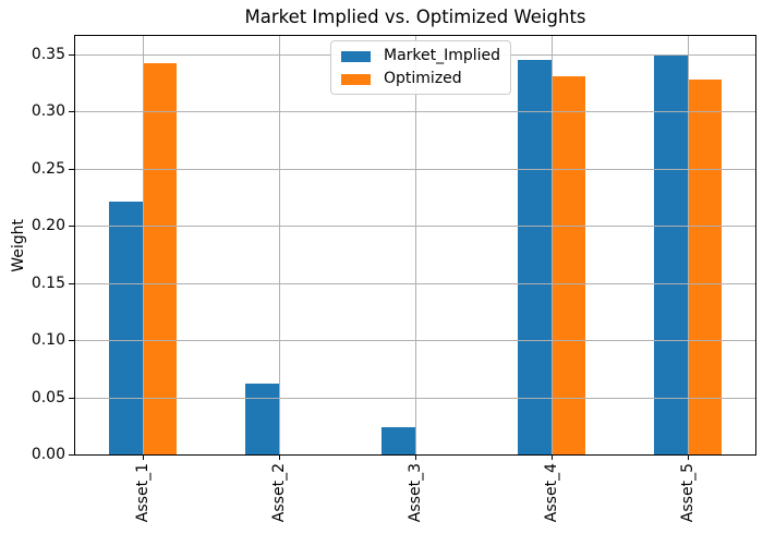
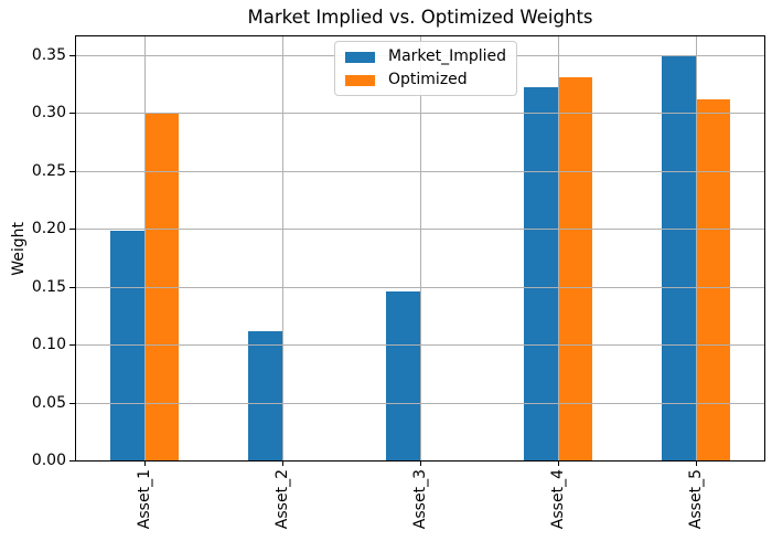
Market_Implied/Asset_1: 0.221 -> 0.198
Optimized/Asset_1: 0.342 -> 0.299
Market_Implied/Asset_2: 0.062 -> 0.112
Market_Implied/Asset_3: 0.024 -> 0.146
Market_Implied/Asset_4: 0.345 -> 0.322
Optimized/Asset_5: 0.328 -> 0.312
